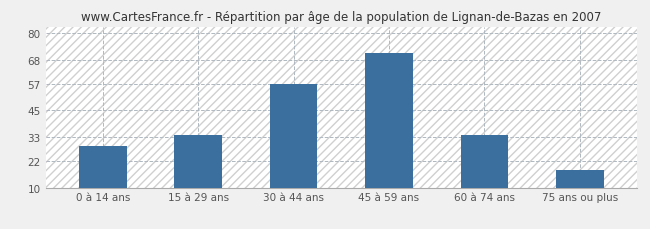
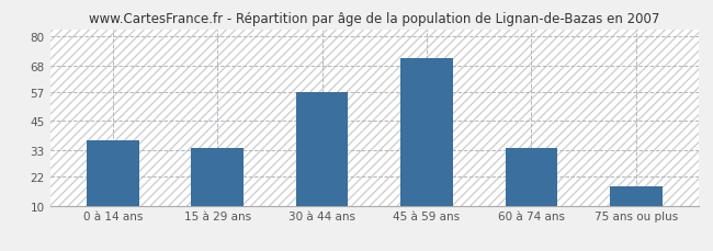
0 à 14 ans: 29 -> 37
